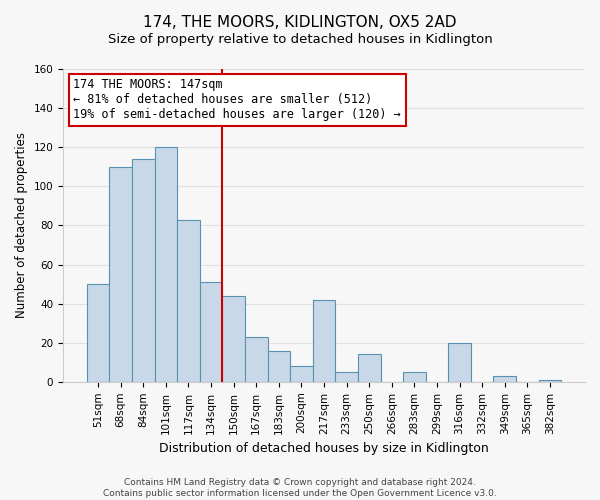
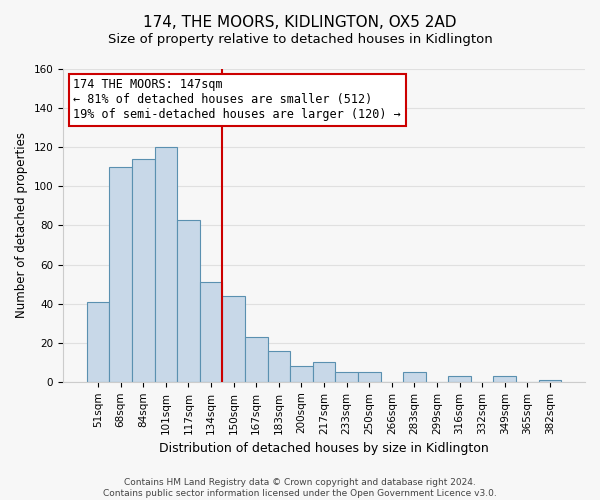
51sqm: 50 -> 41
217sqm: 42 -> 10
250sqm: 14 -> 5
316sqm: 20 -> 3
